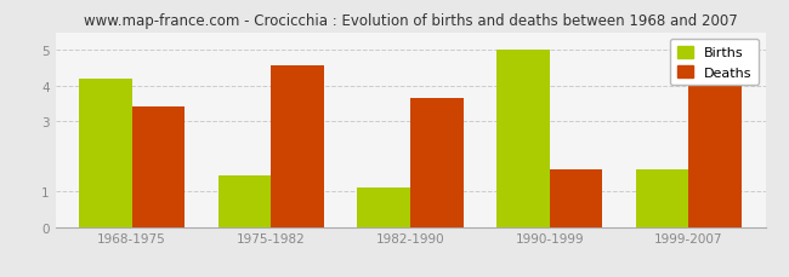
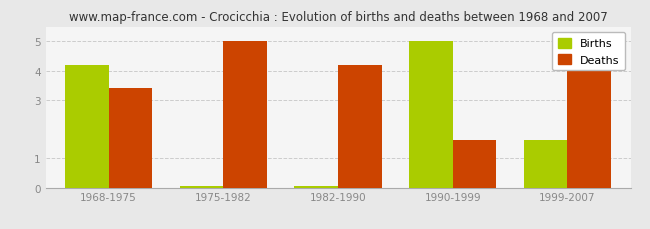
Births/1975-1982: 1.45 -> 0.05
Deaths/1975-1982: 4.55 -> 5.00
Births/1982-1990: 1.10 -> 0.05
Deaths/1982-1990: 3.65 -> 4.20
